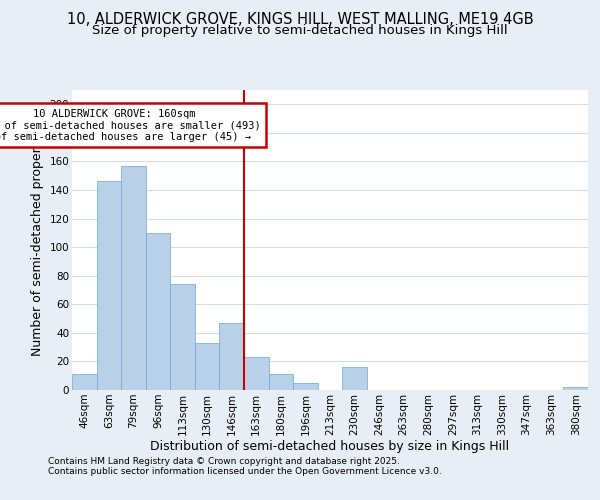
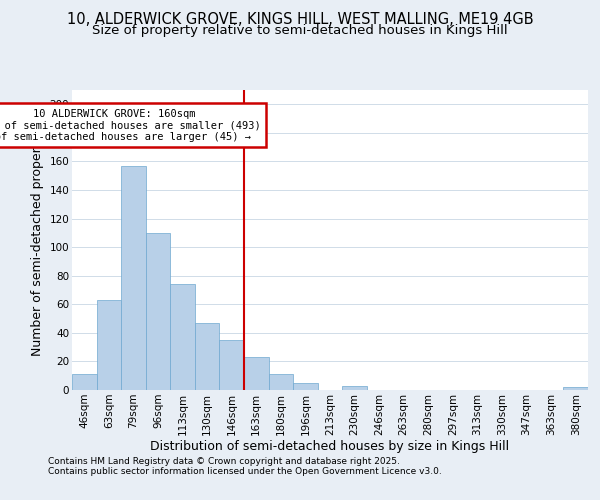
63sqm: 146 -> 63
130sqm: 33 -> 47
146sqm: 47 -> 35
230sqm: 16 -> 3
